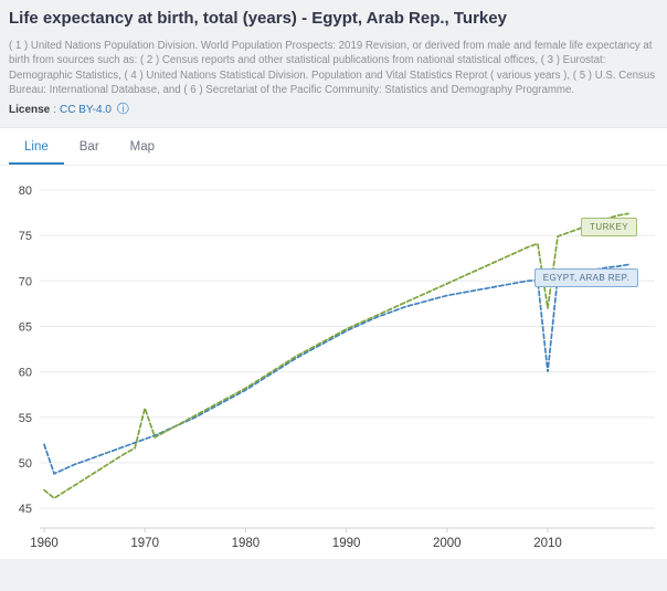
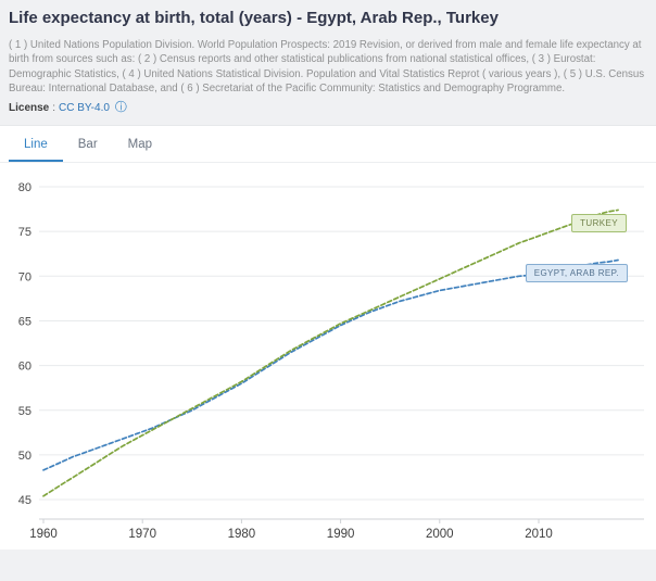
EGYPT, ARAB REP./1960: 52 -> 48
TURKEY/1960: 47 -> 45
TURKEY/1970: 56 -> 52
EGYPT, ARAB REP./2010: 60 -> 70
TURKEY/2010: 67 -> 74
